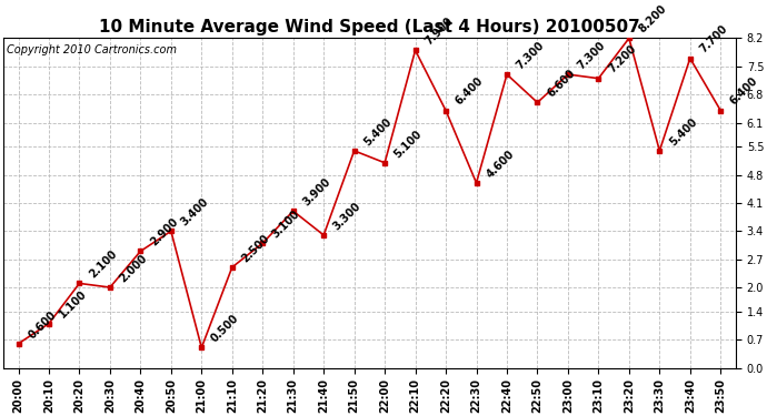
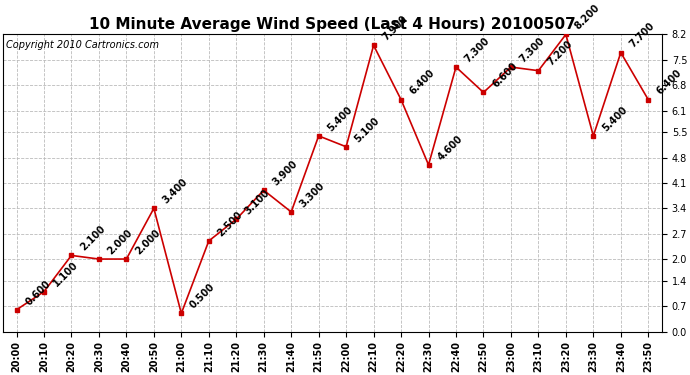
20:40: 2.900 -> 2.000
